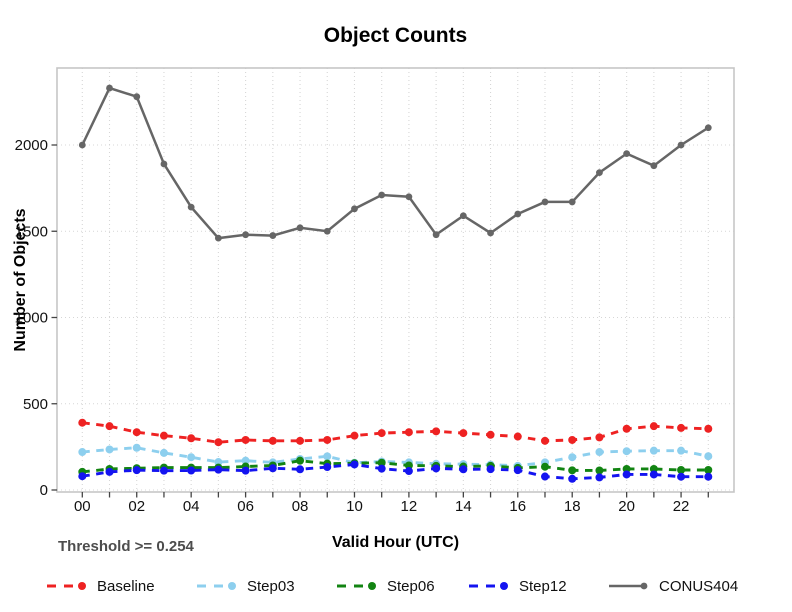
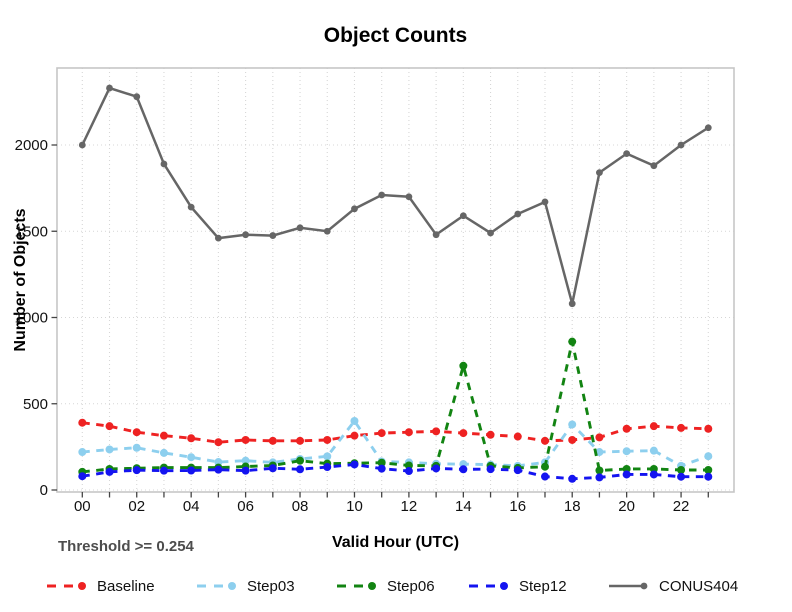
Step03/10: 160 -> 400
Step06/14: 140 -> 720
Step03/18: 190 -> 380
Step06/18: 110 -> 860
CONUS404/18: 1670 -> 1080
Step03/22: 230 -> 140
